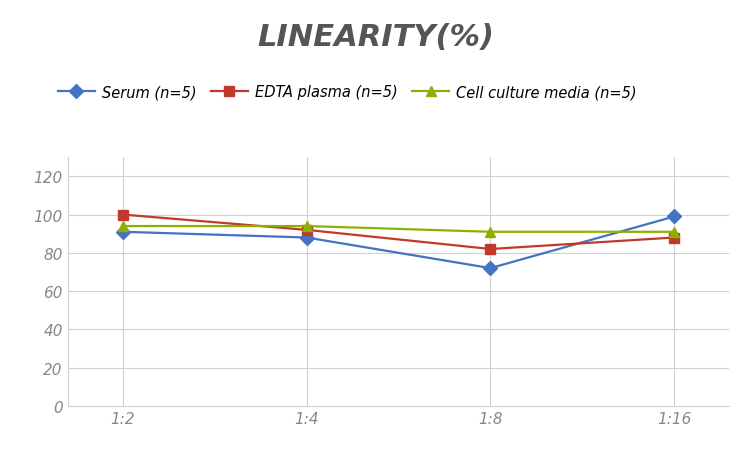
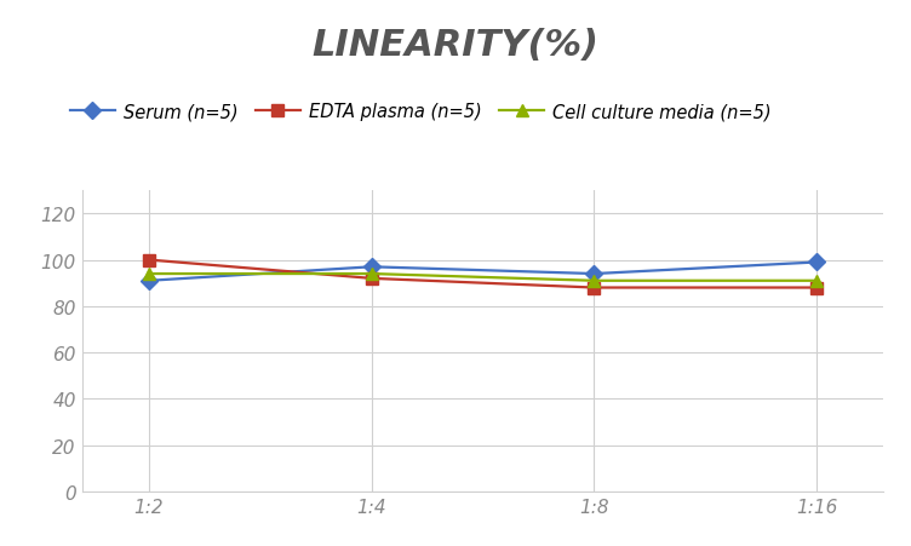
Serum (n=5)/1:4: 88 -> 97
Serum (n=5)/1:8: 72 -> 94
EDTA plasma (n=5)/1:8: 82 -> 88
